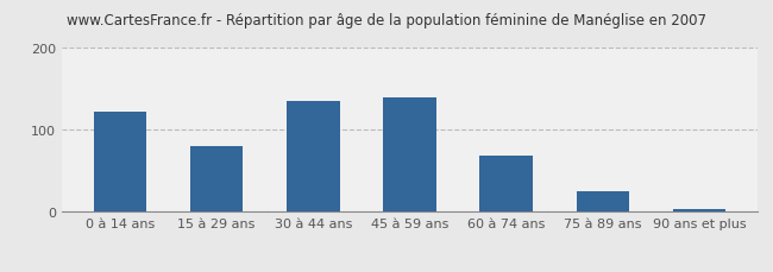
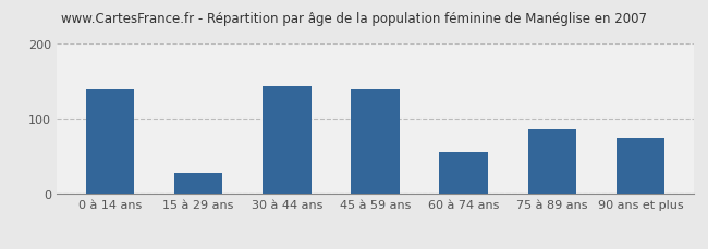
0 à 14 ans: 122 -> 140
15 à 29 ans: 80 -> 28
30 à 44 ans: 135 -> 144
60 à 74 ans: 68 -> 56
75 à 89 ans: 25 -> 86
90 ans et plus: 3 -> 74
